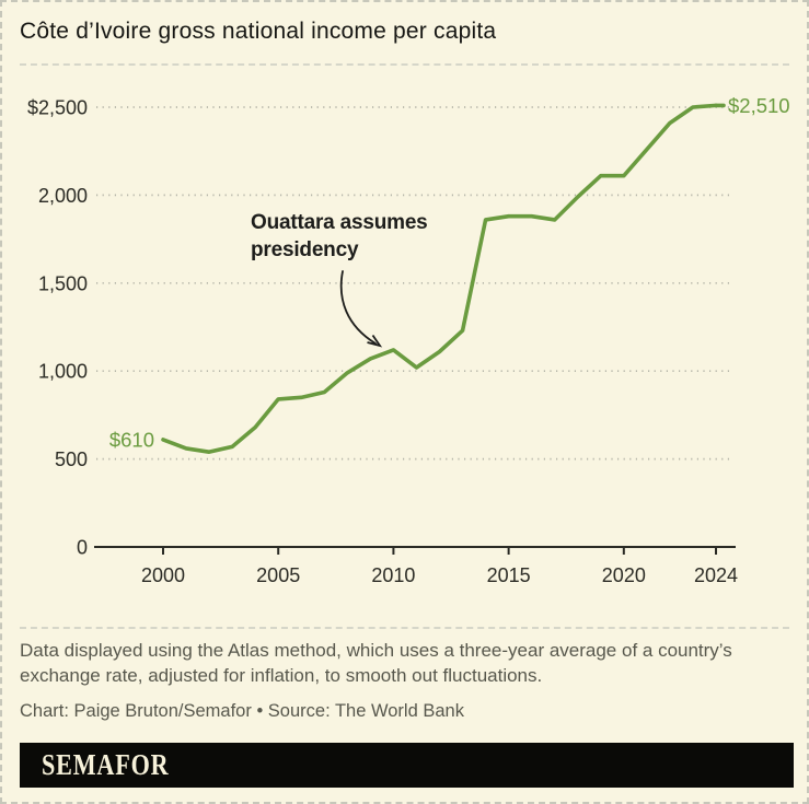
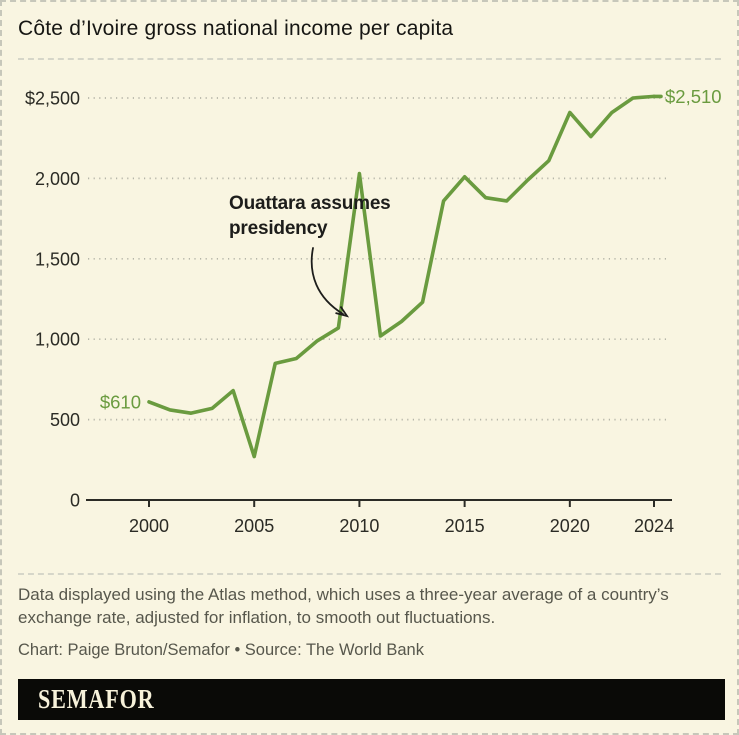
2005: $840 -> $270
2010: $1120 -> $2030
2015: $1880 -> $2010
2020: $2110 -> $2410
